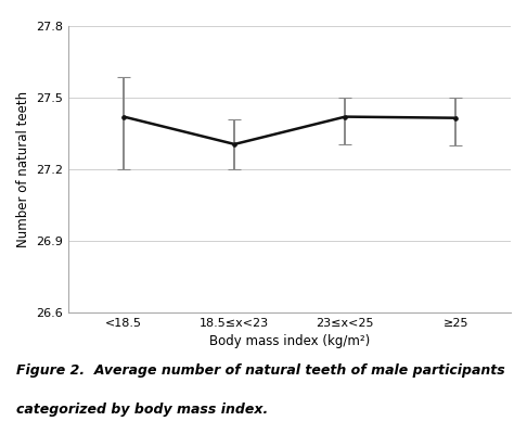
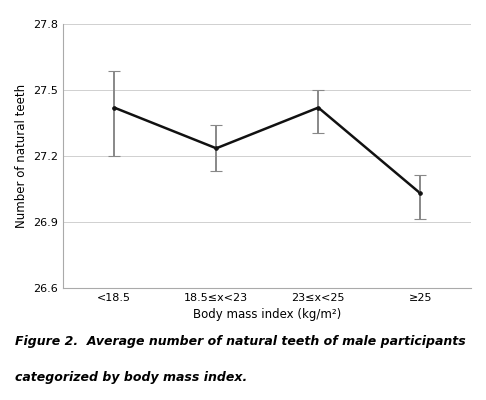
18.5≤x<23: 27.305 -> 27.235
≥25: 27.415 -> 27.030
